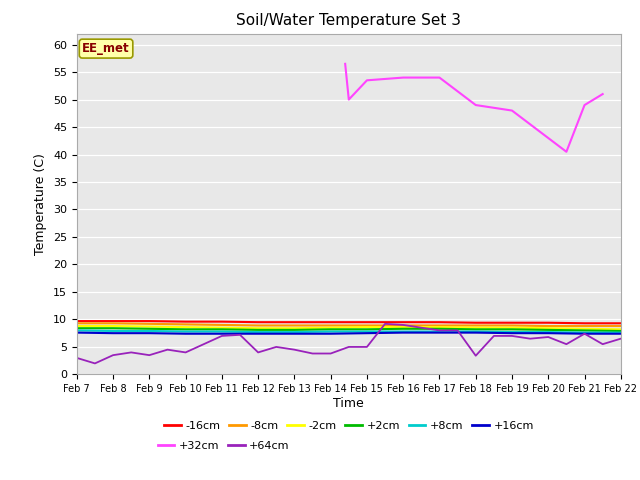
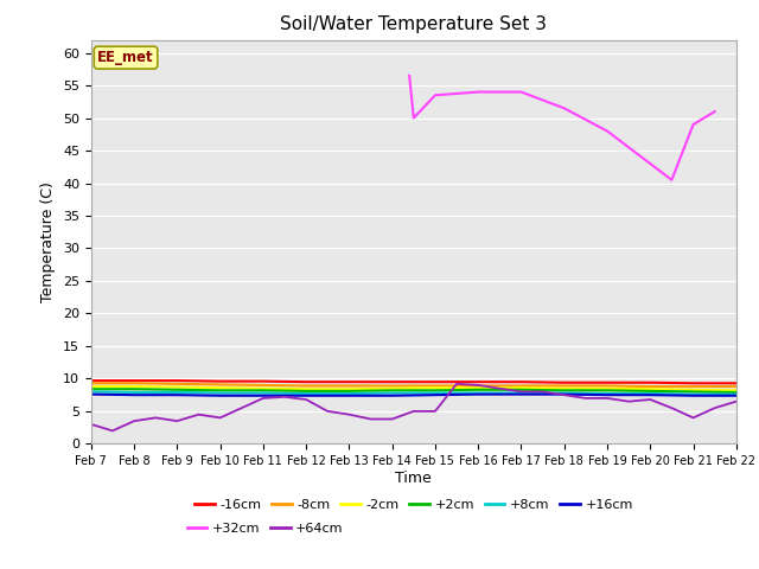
+64cm/Feb 12: 4.0 -> 6.8
+32cm/Feb 18: 49.0 -> 51.5
+64cm/Feb 18: 3.4 -> 7.5
+64cm/Feb 21: 7.4 -> 4.0
